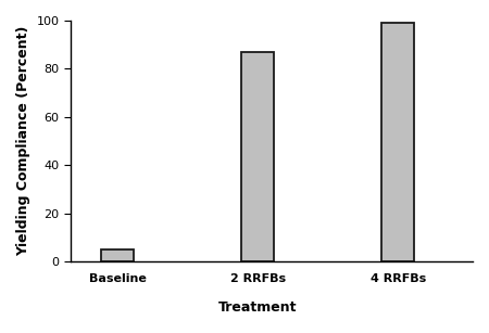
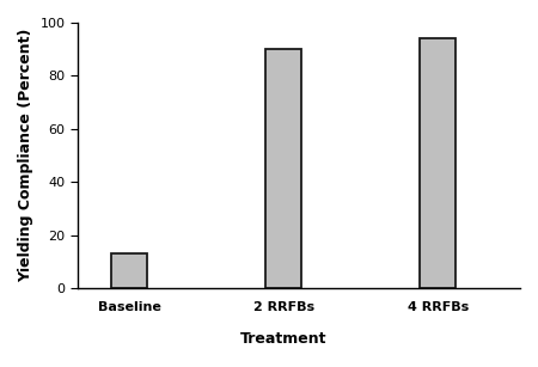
Baseline: 5 -> 13
2 RRFBs: 87 -> 90
4 RRFBs: 99 -> 94
